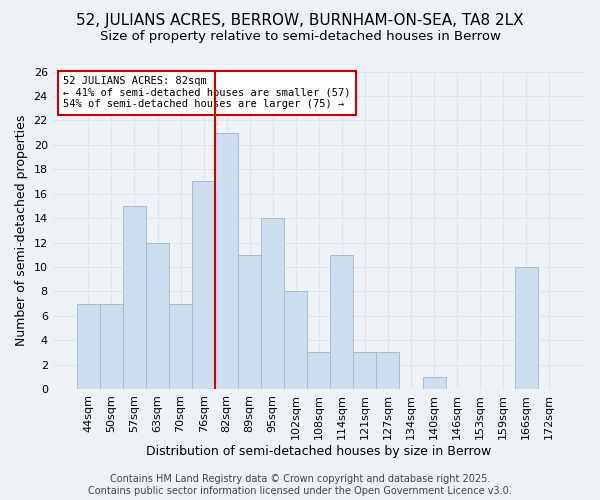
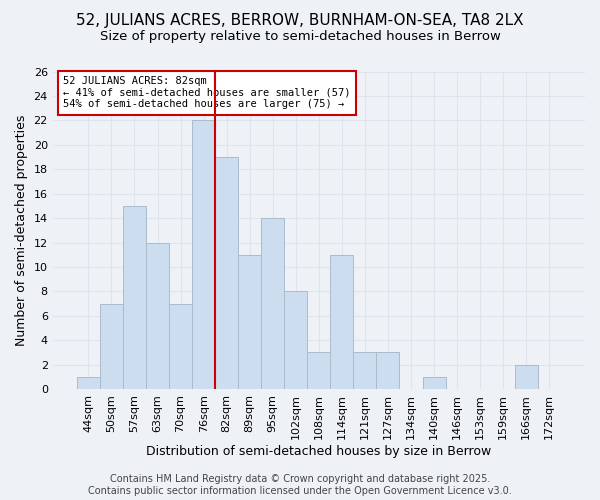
44sqm: 7 -> 1
76sqm: 17 -> 22
82sqm: 21 -> 19
166sqm: 10 -> 2
